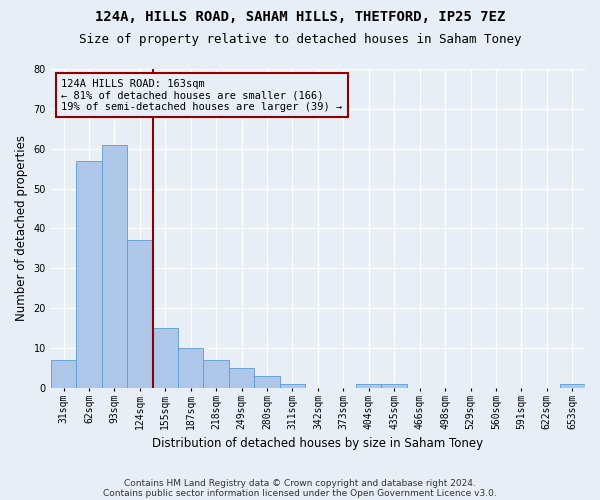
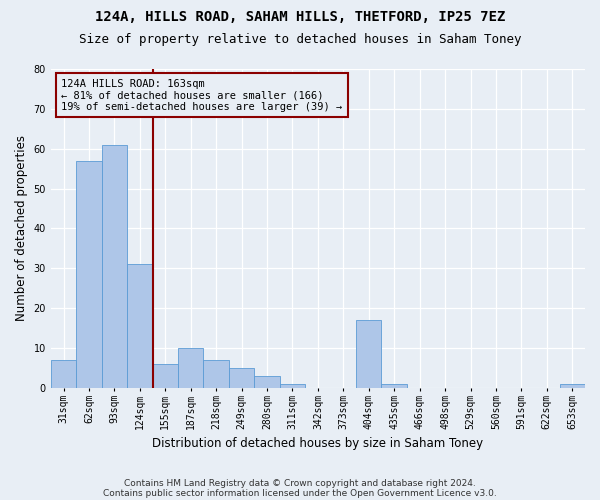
124sqm: 37 -> 31
155sqm: 15 -> 6
404sqm: 1 -> 17
